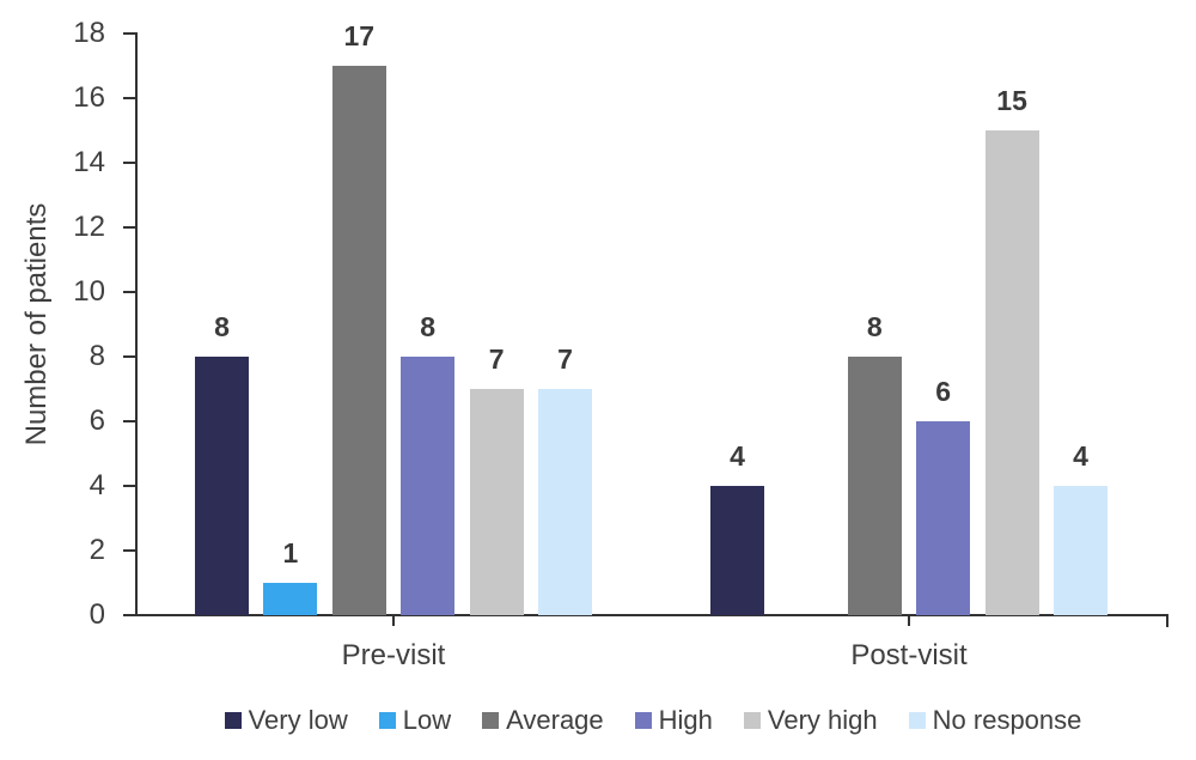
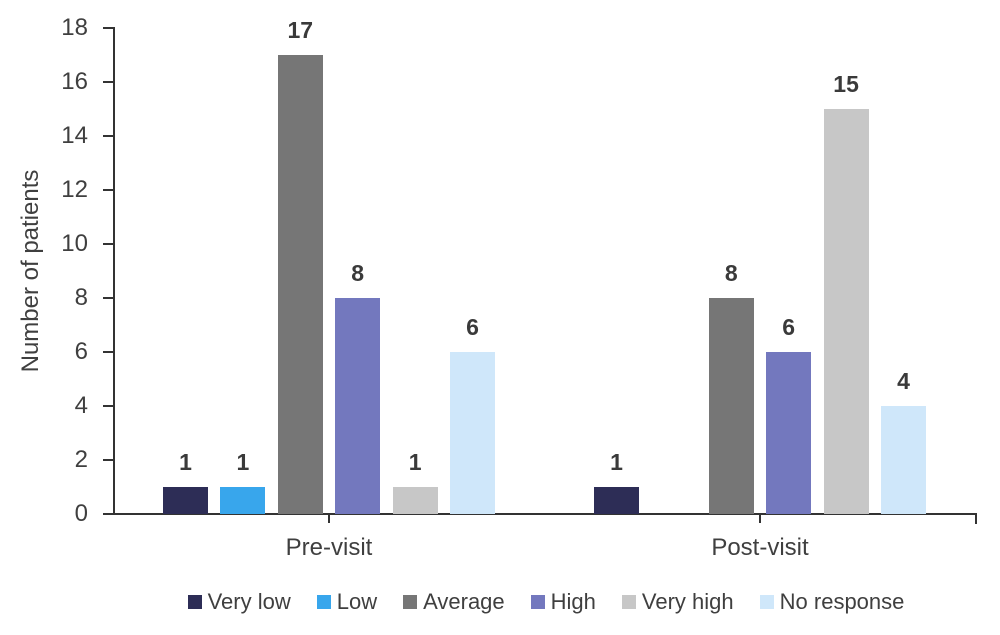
Very low/Pre-visit: 8 -> 1
Very high/Pre-visit: 7 -> 1
No response/Pre-visit: 7 -> 6
Very low/Post-visit: 4 -> 1
